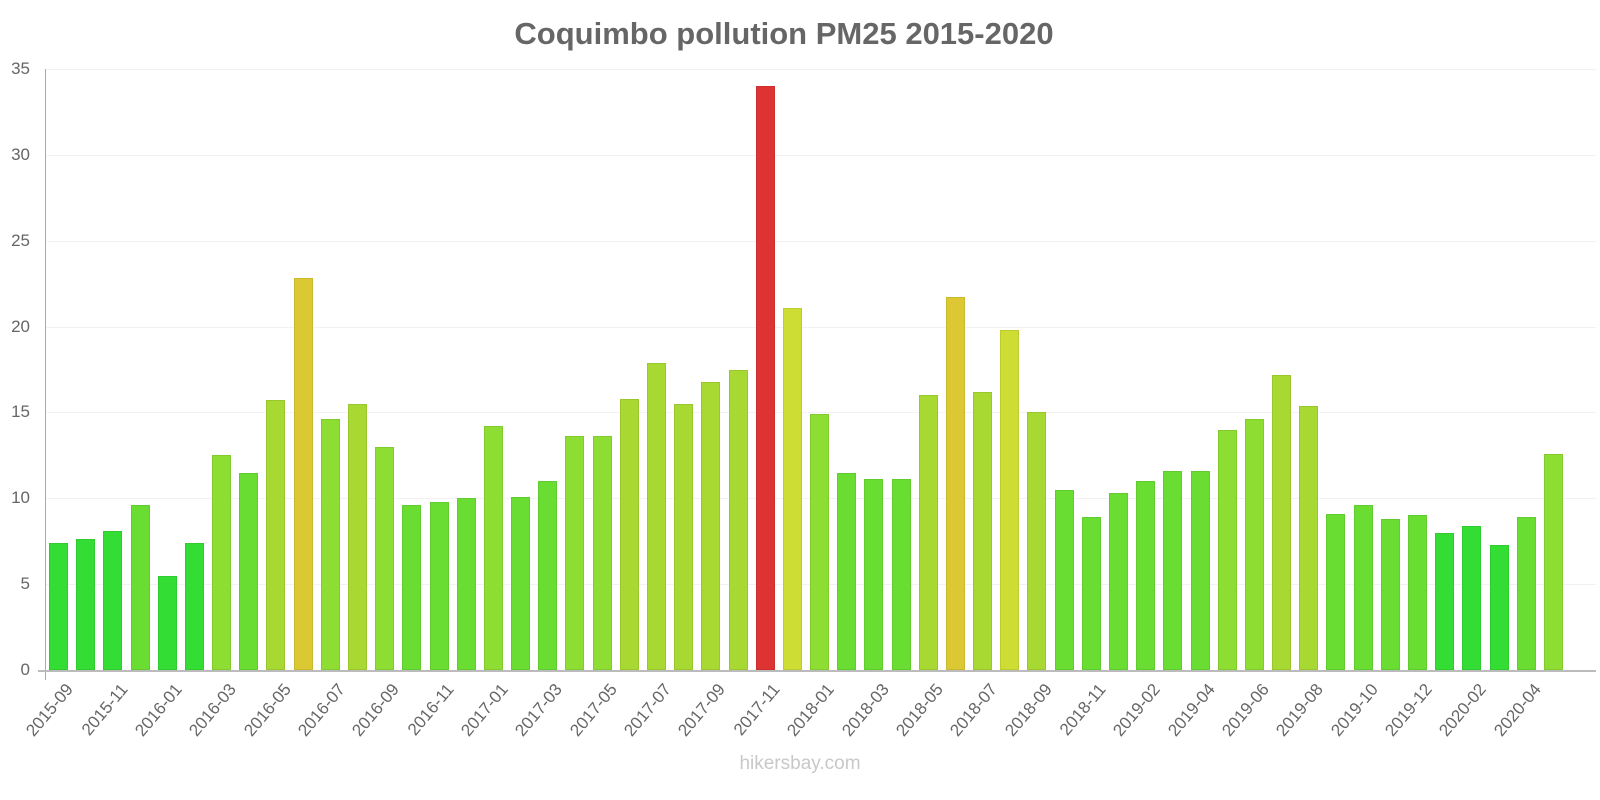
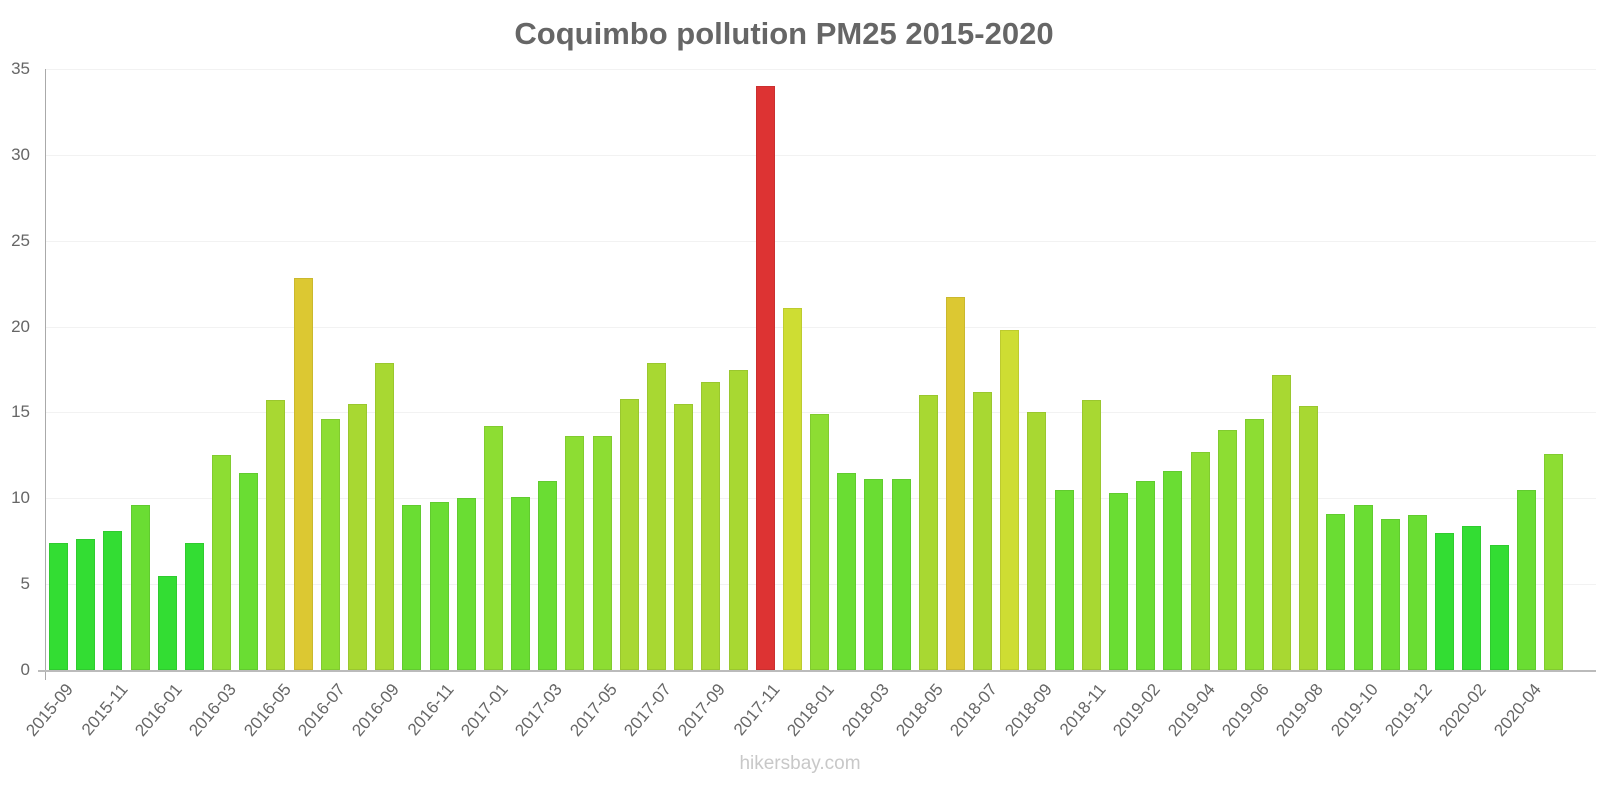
2016-09: 13.0 -> 17.9
2018-11: 8.9 -> 15.7
2019-04: 11.6 -> 12.7
2020-04: 8.9 -> 10.5
